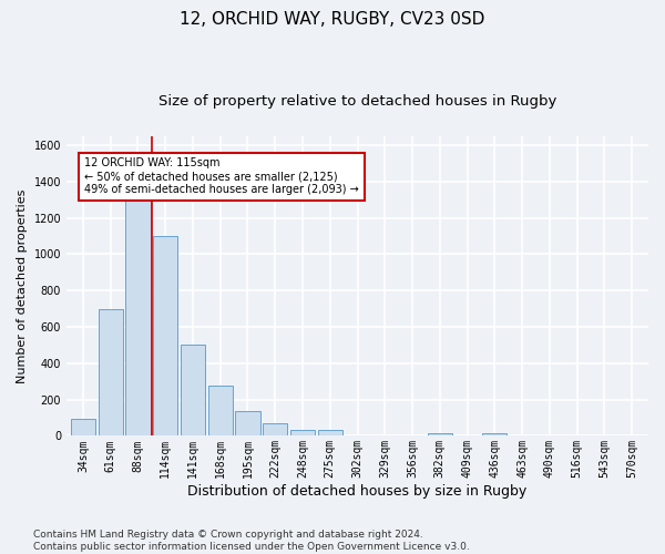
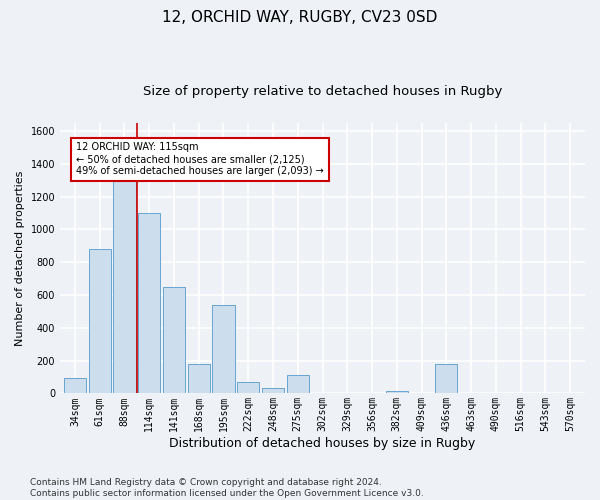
61sqm: 700 -> 880
141sqm: 500 -> 650
168sqm: 280 -> 180
195sqm: 140 -> 540
275sqm: 40 -> 110
436sqm: 20 -> 180
